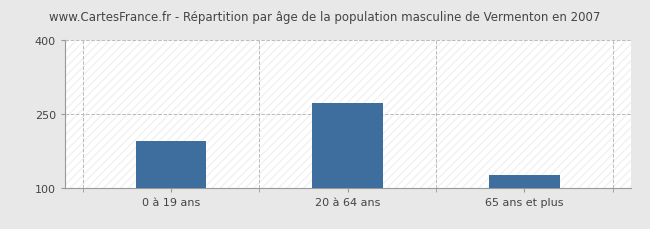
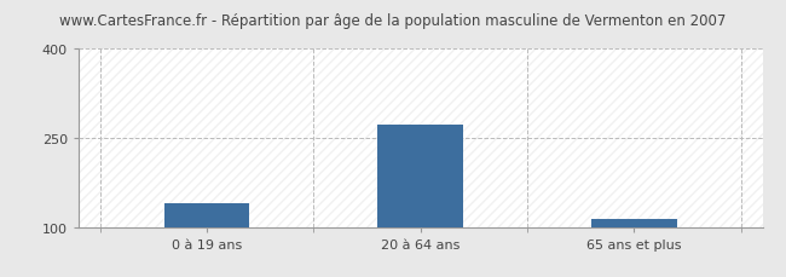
0 à 19 ans: 195 -> 140
65 ans et plus: 125 -> 113
